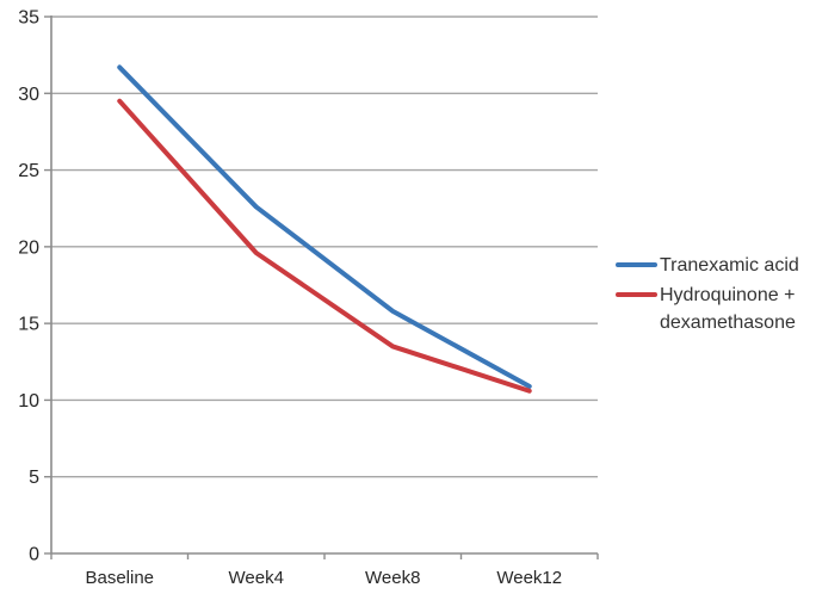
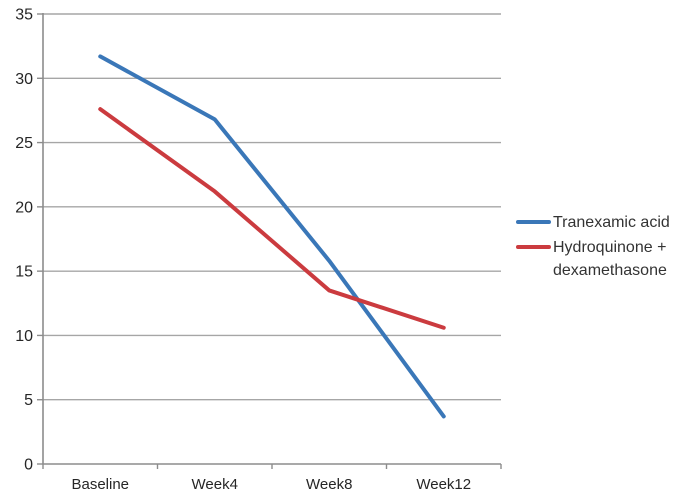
Hydroquinone + dexamethasone/Baseline: 29.5 -> 27.6
Tranexamic acid/Week4: 22.6 -> 26.8
Hydroquinone + dexamethasone/Week4: 19.6 -> 21.2
Tranexamic acid/Week12: 10.9 -> 3.7
